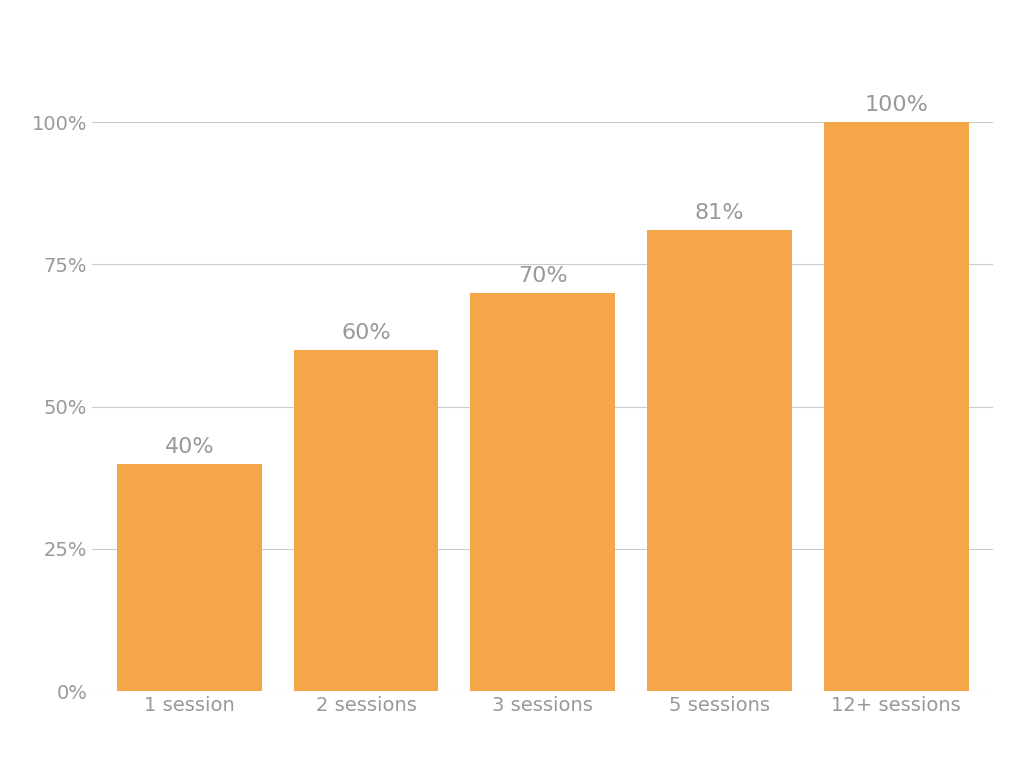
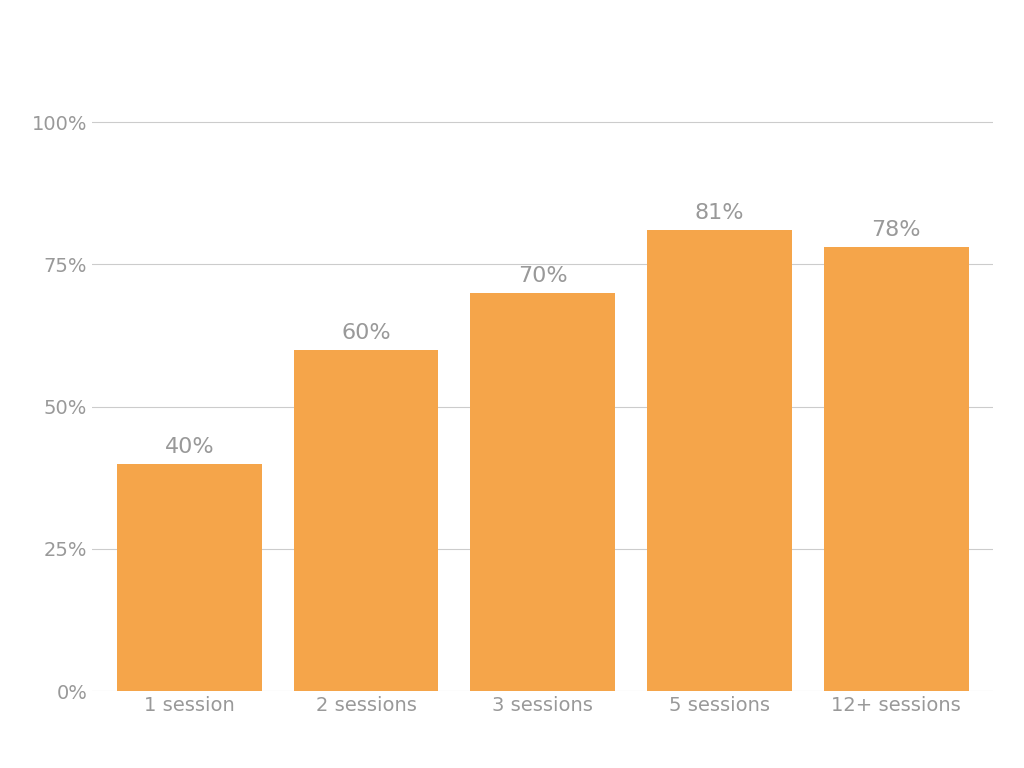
12+ sessions: 100% -> 78%
